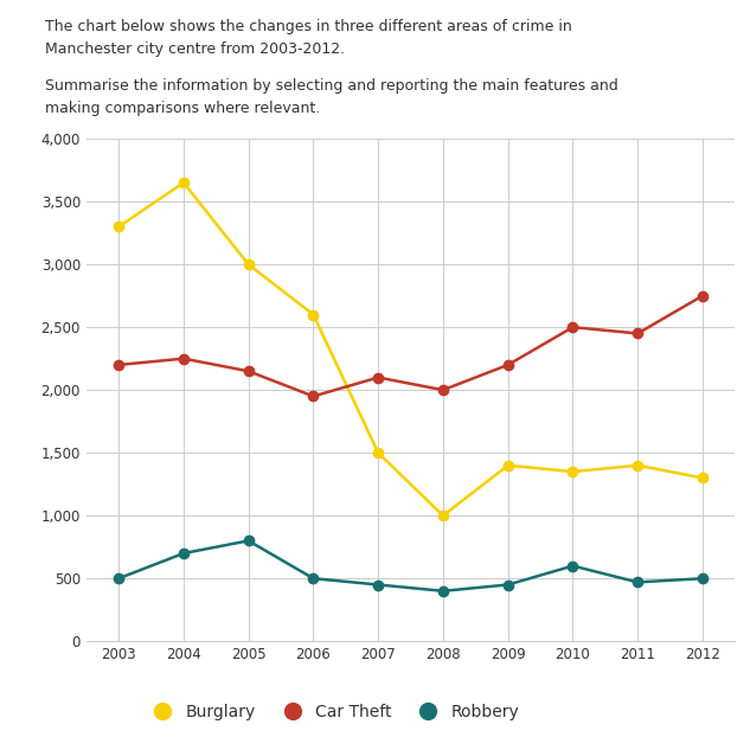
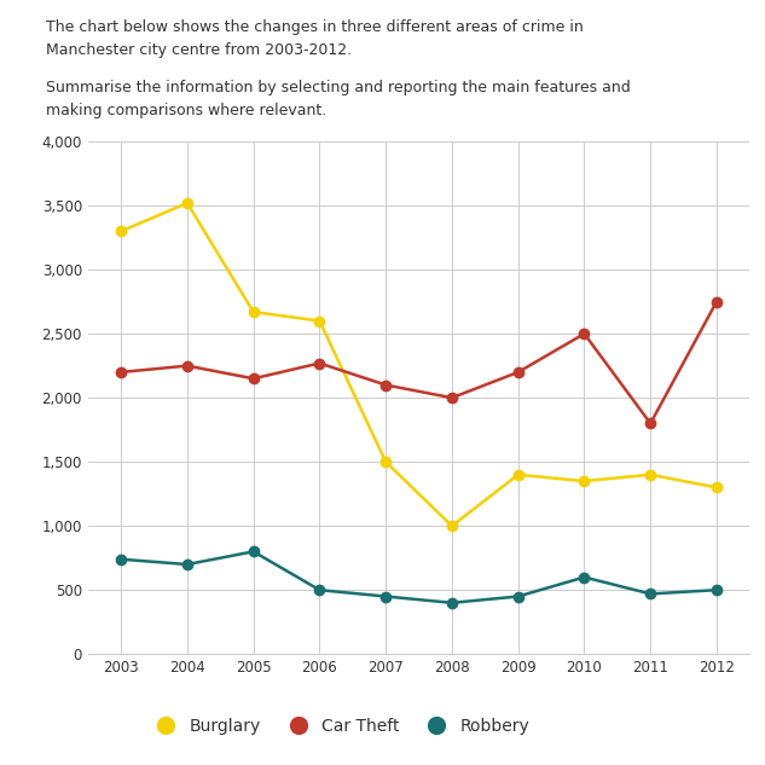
Robbery/2003: 500 -> 740
Burglary/2004: 3,650 -> 3,520
Burglary/2005: 3,000 -> 2,670
Car Theft/2006: 1,950 -> 2,270
Car Theft/2011: 2,450 -> 1,800
